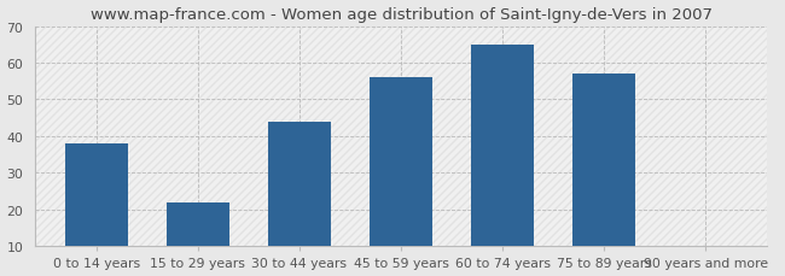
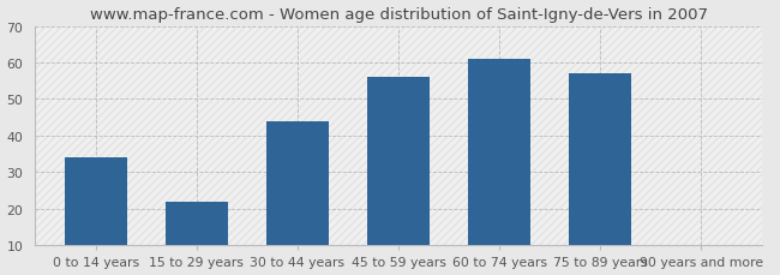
0 to 14 years: 38 -> 34
60 to 74 years: 65 -> 61
